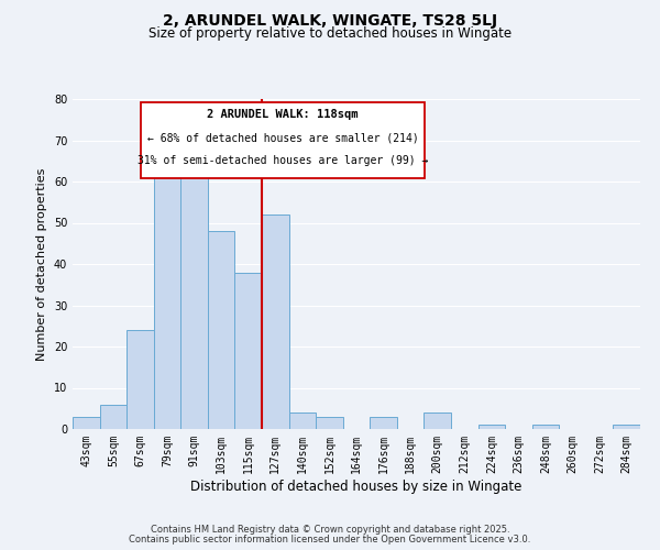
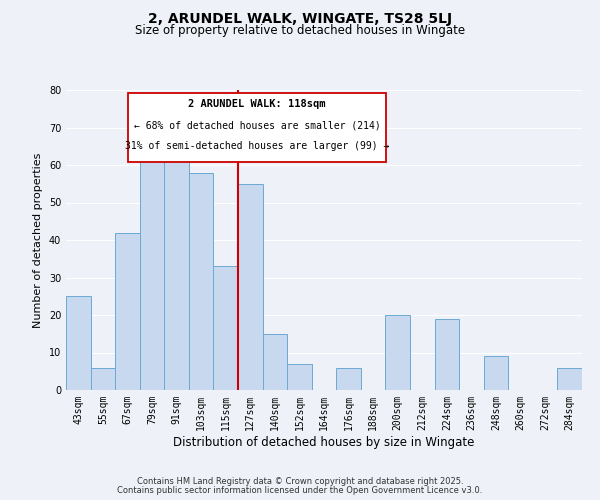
43sqm: 3 -> 25
67sqm: 24 -> 42
103sqm: 48 -> 58
115sqm: 38 -> 33
127sqm: 52 -> 55
140sqm: 4 -> 15
152sqm: 3 -> 7
176sqm: 3 -> 6
200sqm: 4 -> 20
224sqm: 1 -> 19
248sqm: 1 -> 9
284sqm: 1 -> 6
